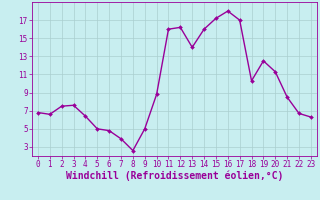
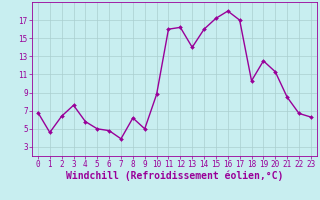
1: 6.6 -> 4.6
2: 7.5 -> 6.4
4: 6.4 -> 5.8
8: 2.6 -> 6.2
